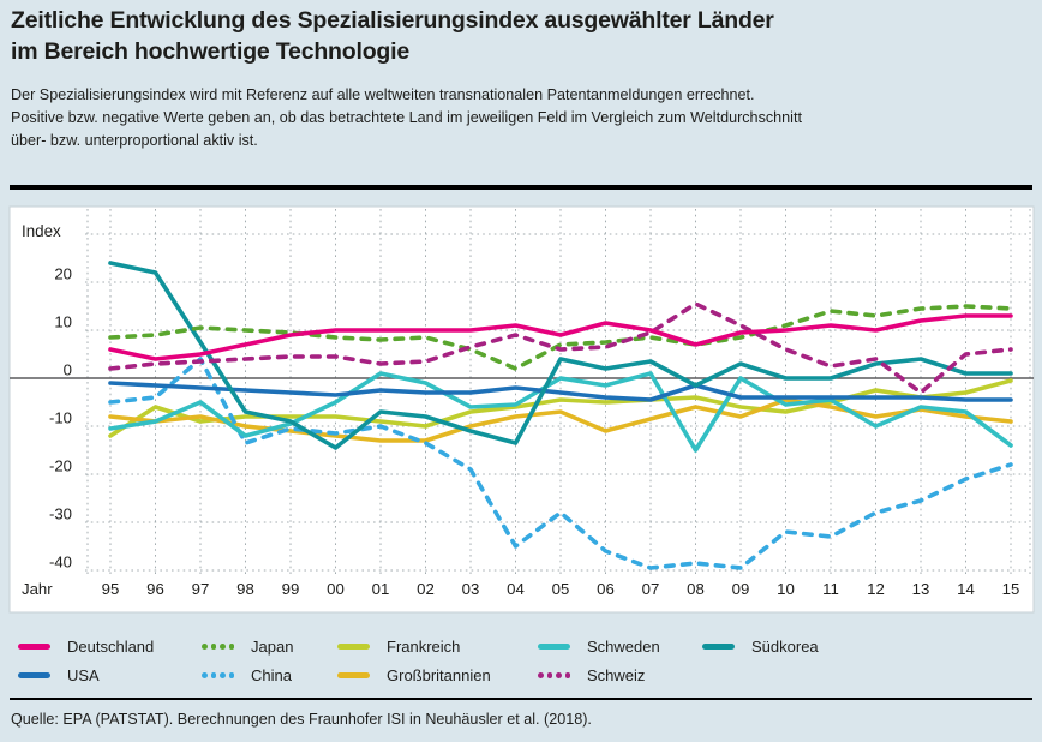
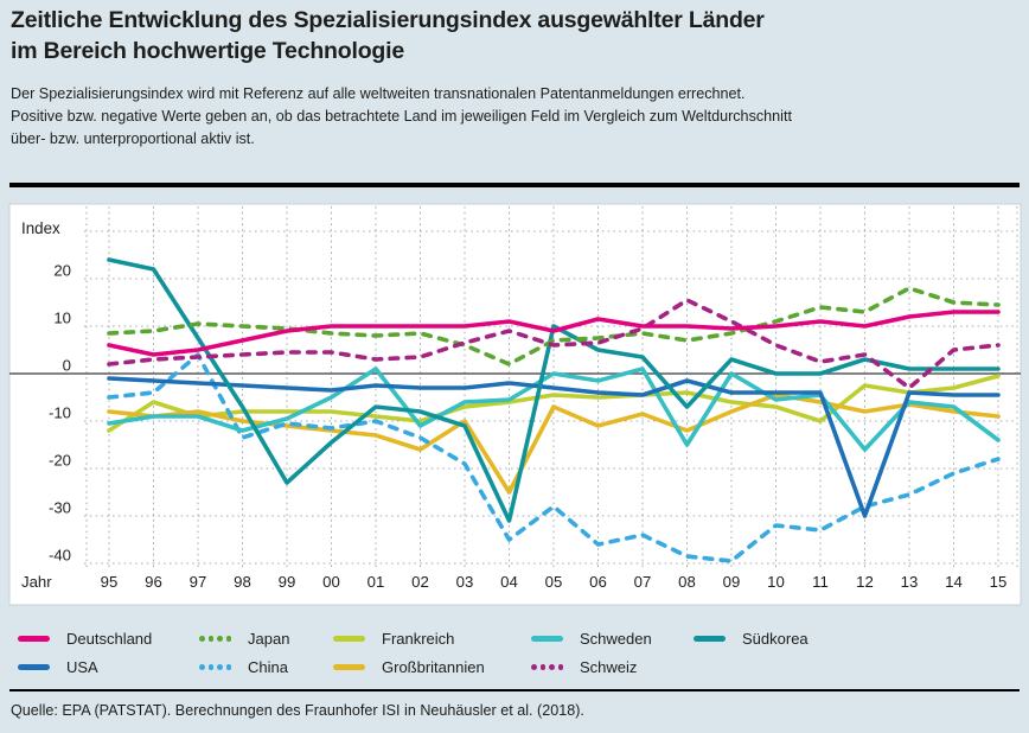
Schweden/97: -5 -> -9
Südkorea/99: -9 -> -23
Großbritannien/02: -13 -> -16
Schweden/02: -1 -> -11
Großbritannien/04: -8 -> -25
Südkorea/04: -14 -> -31
Südkorea/05: 4 -> 10
Südkorea/06: 2 -> 5
China/07: -40 -> -34
Großbritannien/08: -6 -> -12
Südkorea/08: -2 -> -7
Deutschland/08: 7 -> 10
Frankreich/11: -5 -> -10
Schweden/12: -10 -> -16
USA/12: -4 -> -30
Südkorea/13: 4 -> 1
Japan/13: 14 -> 18
